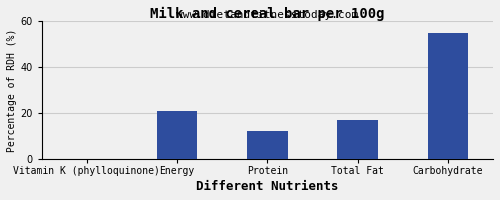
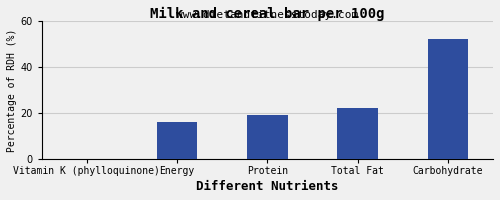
Energy: 21 -> 16
Protein: 12 -> 19
Total Fat: 17 -> 22
Carbohydrate: 55 -> 52
